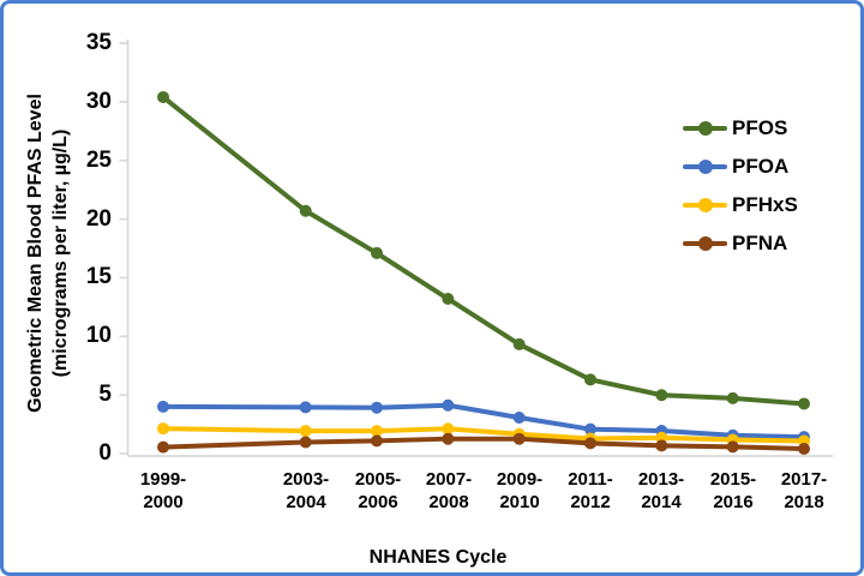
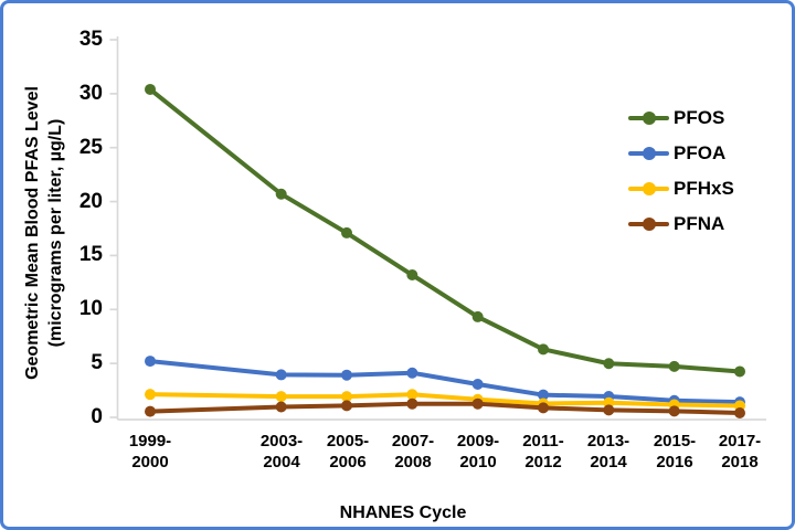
PFOA/1999- 2000: 4 -> 5
